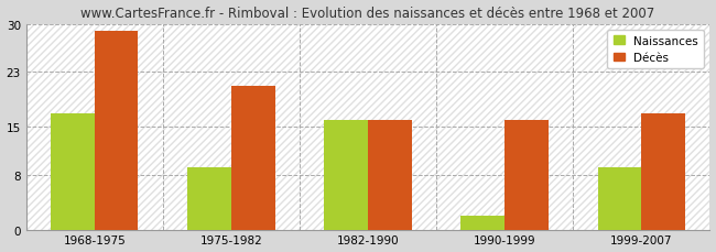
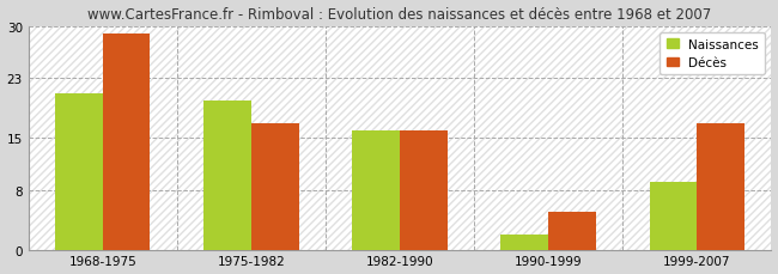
Naissances/1968-1975: 17 -> 21
Naissances/1975-1982: 9 -> 20
Décès/1975-1982: 21 -> 17
Décès/1990-1999: 16 -> 5
